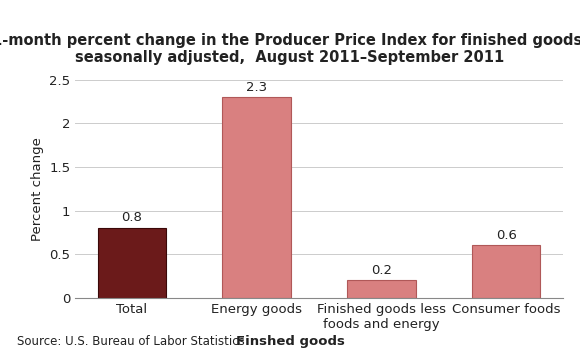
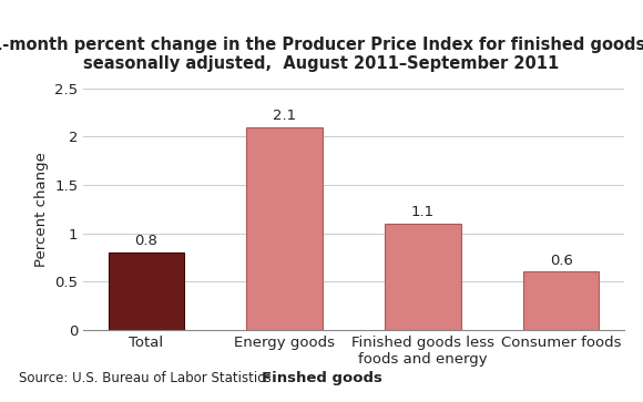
Energy goods: 2.3 -> 2.1
Finished goods less foods and energy: 0.2 -> 1.1
